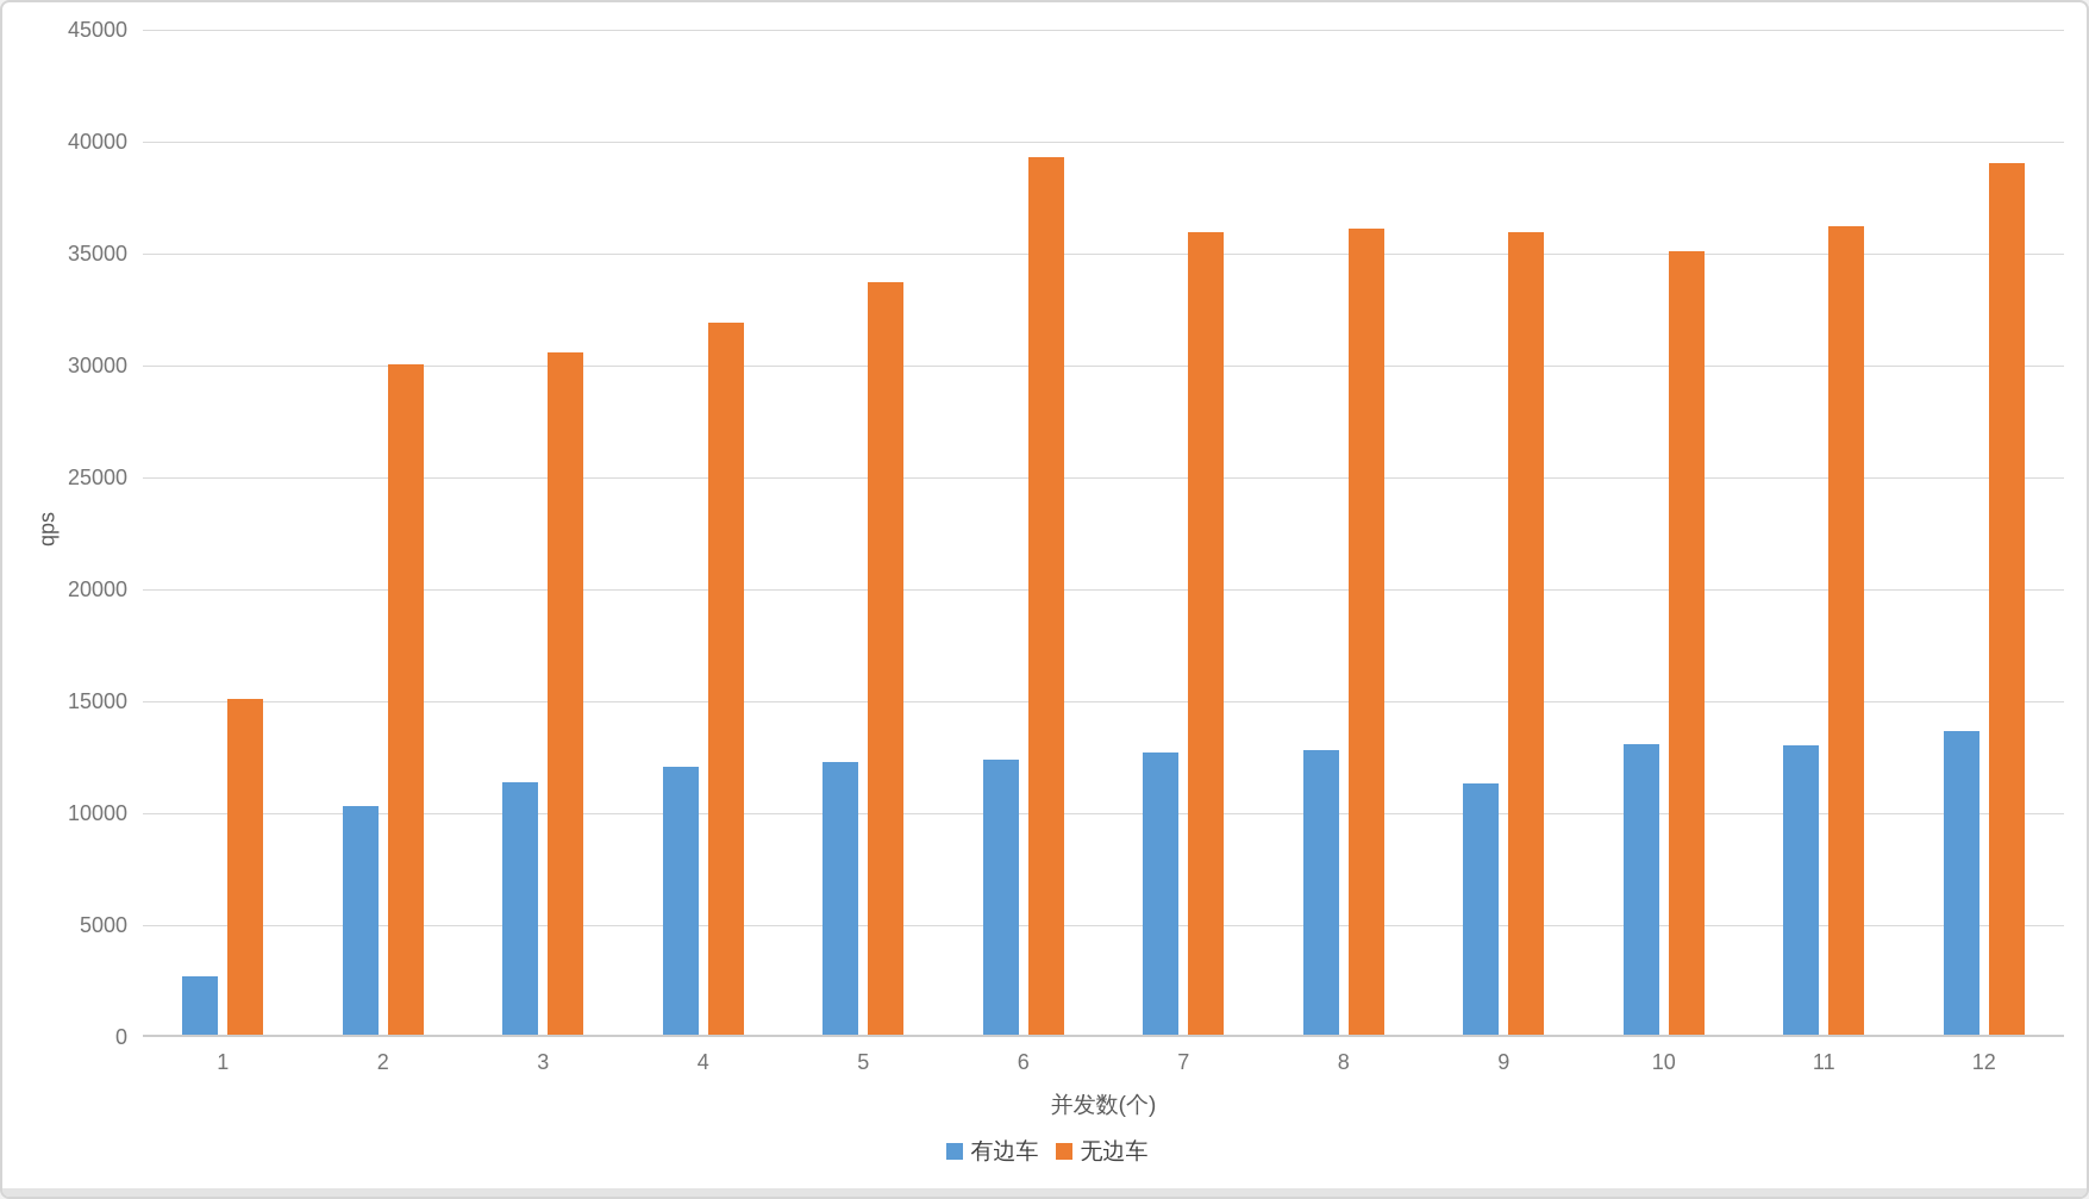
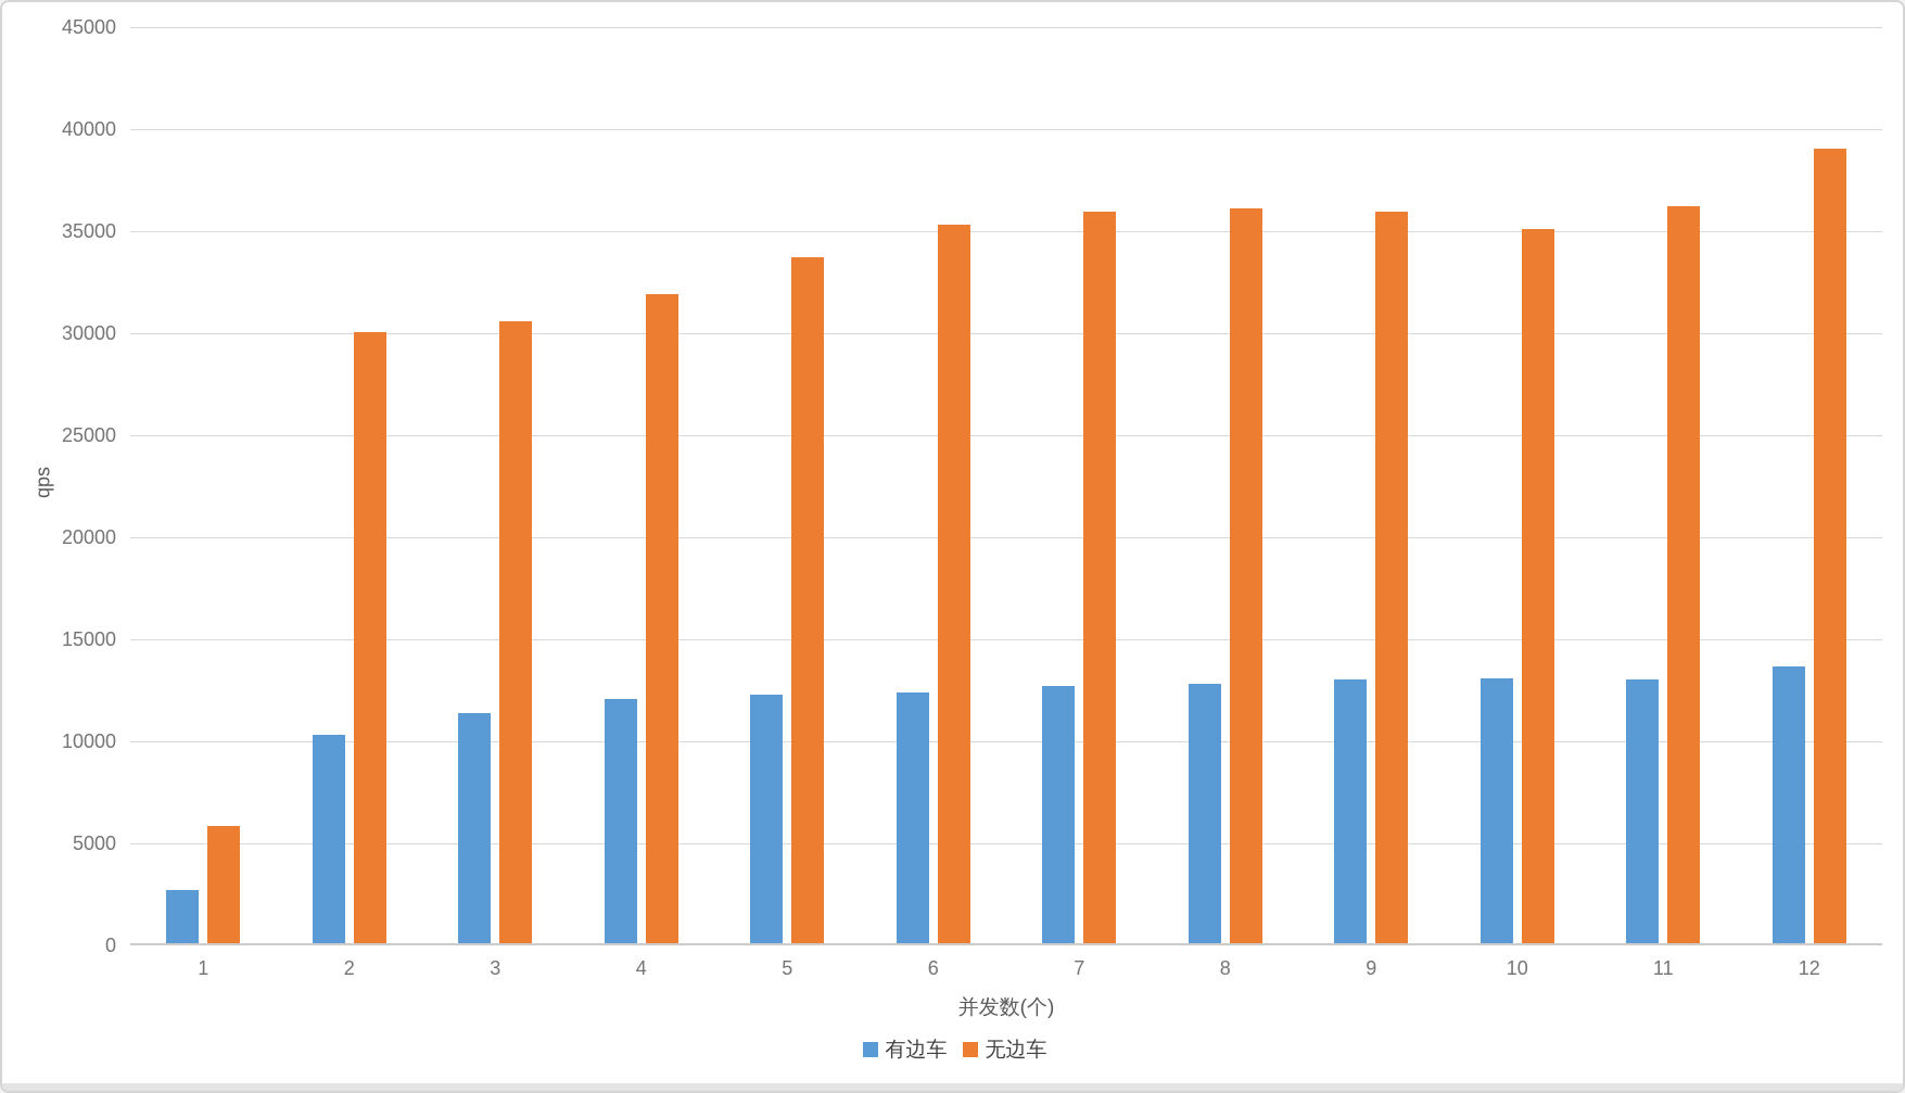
无边车/1: 15000 -> 5800
无边车/6: 39200 -> 35200
有边车/9: 11200 -> 13000
